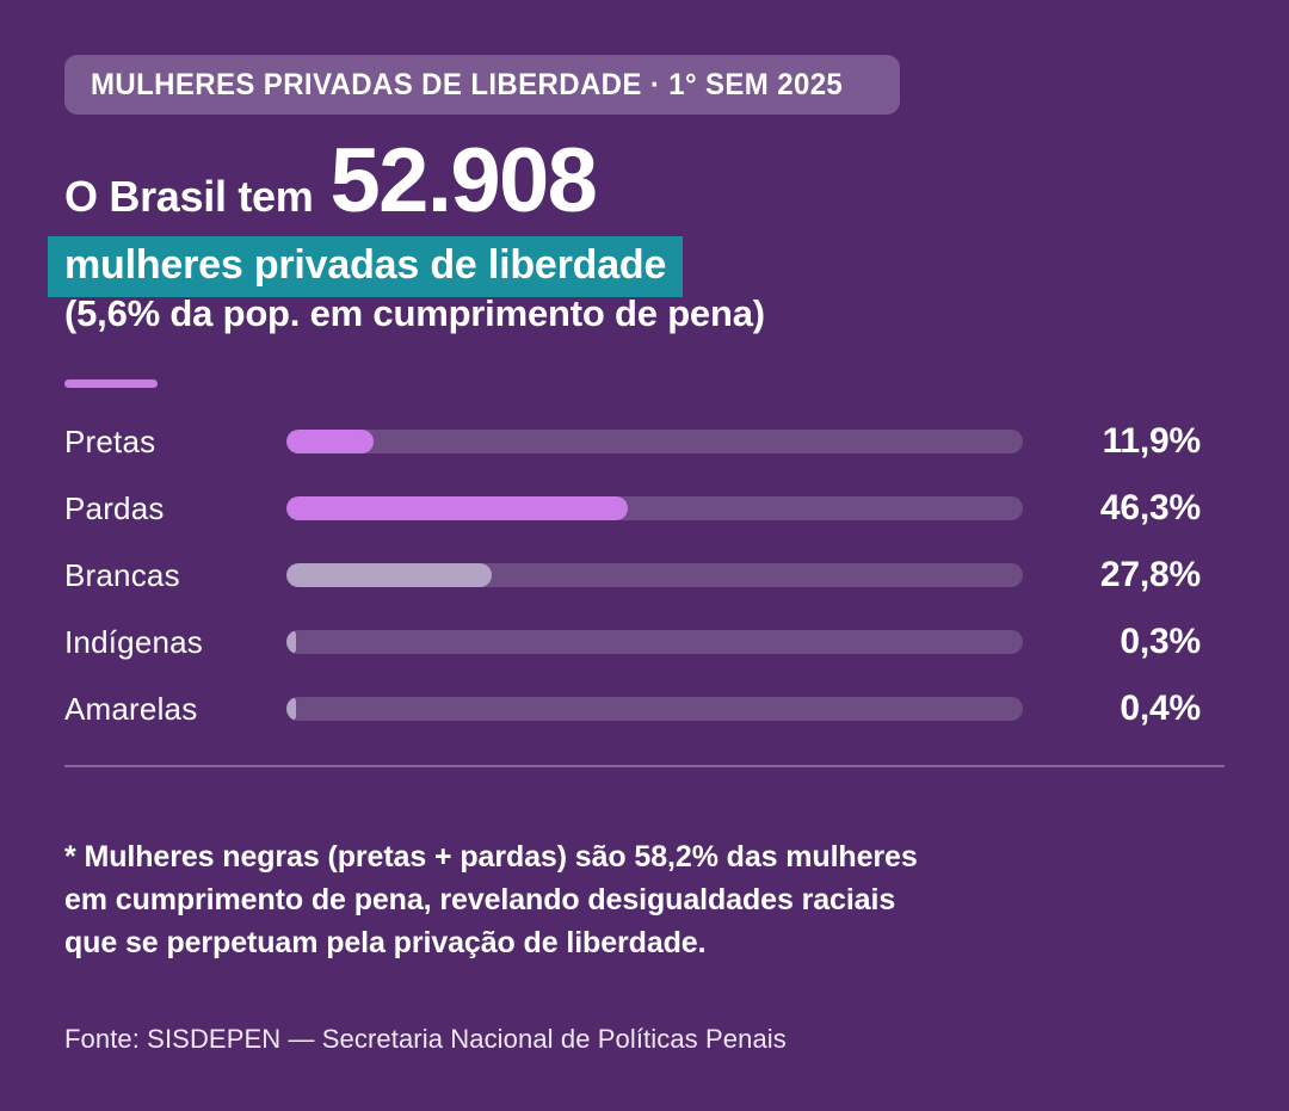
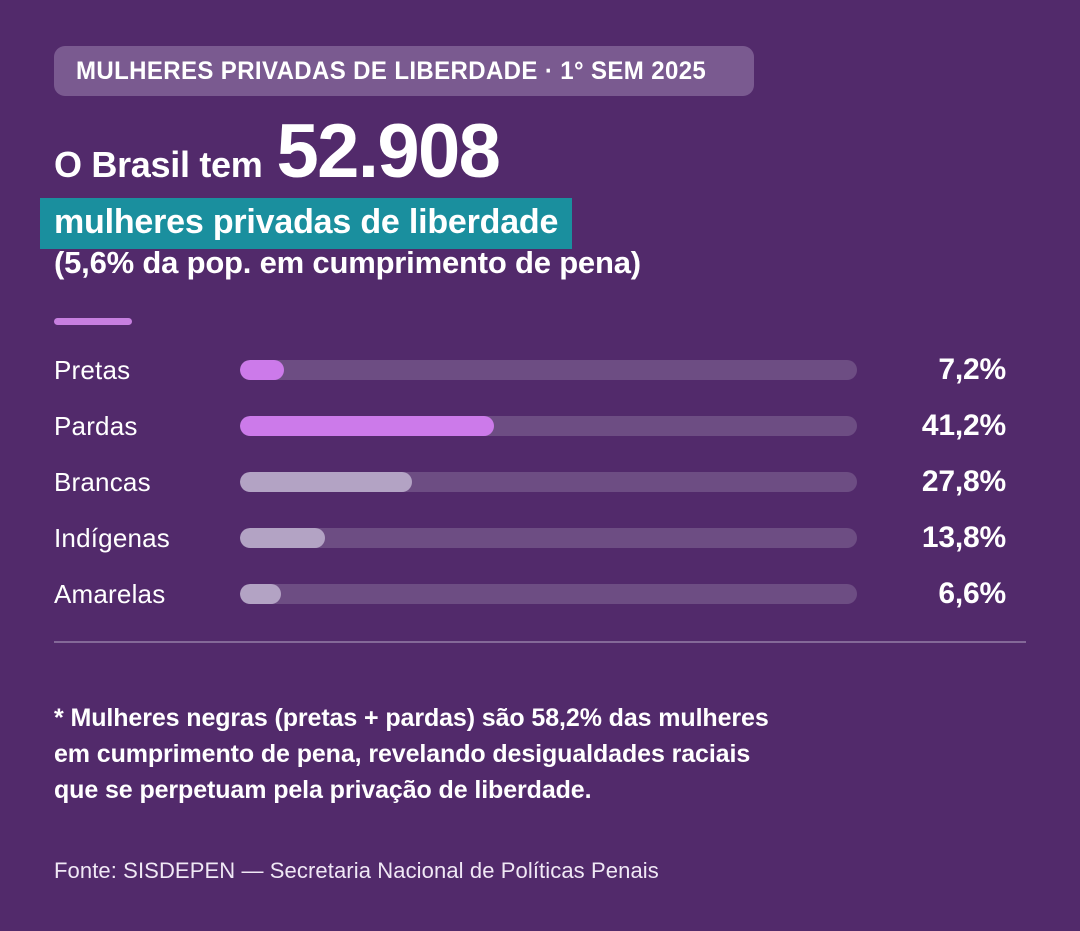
Pretas: 11,9% -> 7,2%
Pardas: 46,3% -> 41,2%
Indígenas: 0,3% -> 13,8%
Amarelas: 0,4% -> 6,6%
